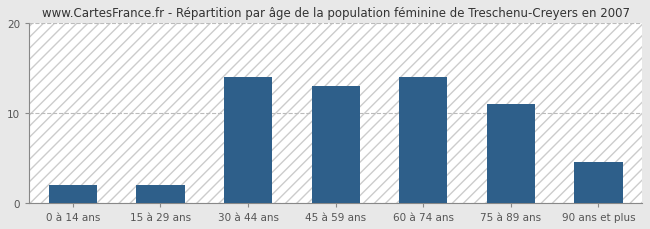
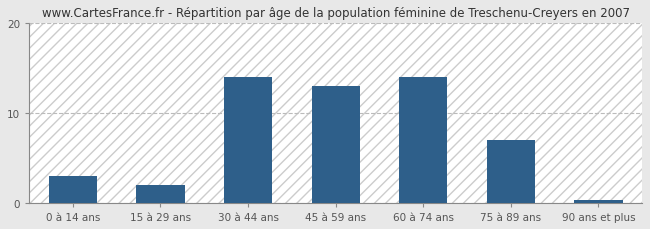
0 à 14 ans: 2.0 -> 3.0
75 à 89 ans: 11.0 -> 7.0
90 ans et plus: 4.6 -> 0.3
